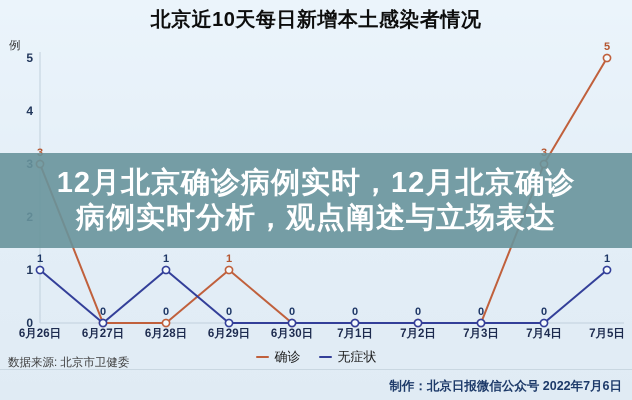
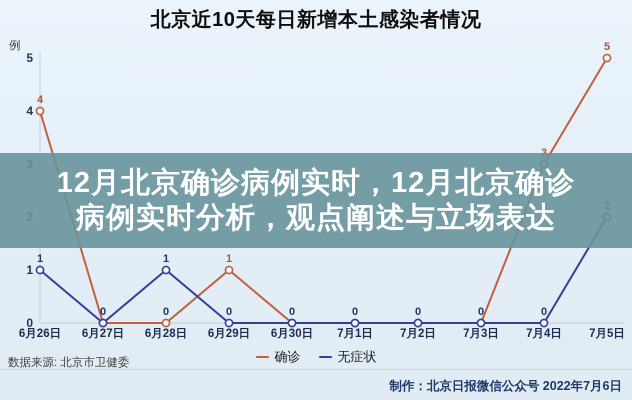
确诊/6月26日: 3 -> 4
无症状/7月5日: 1 -> 2
